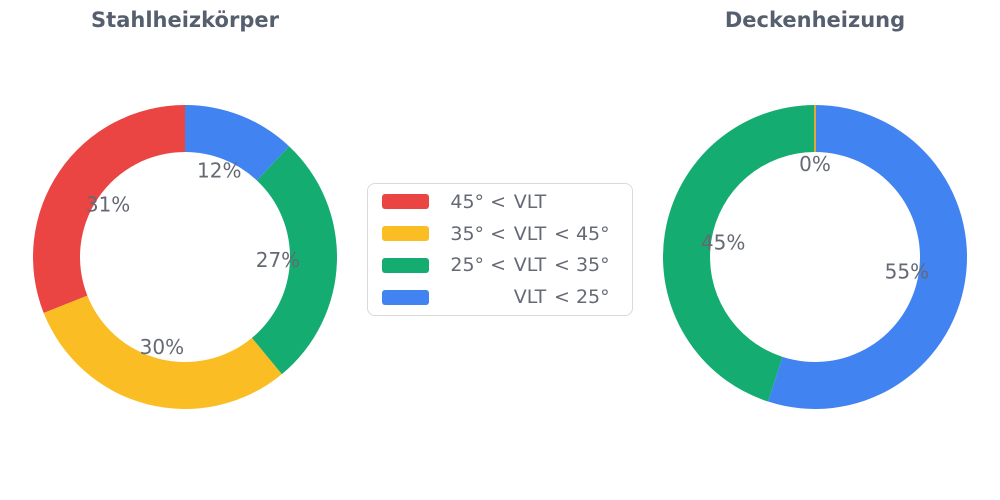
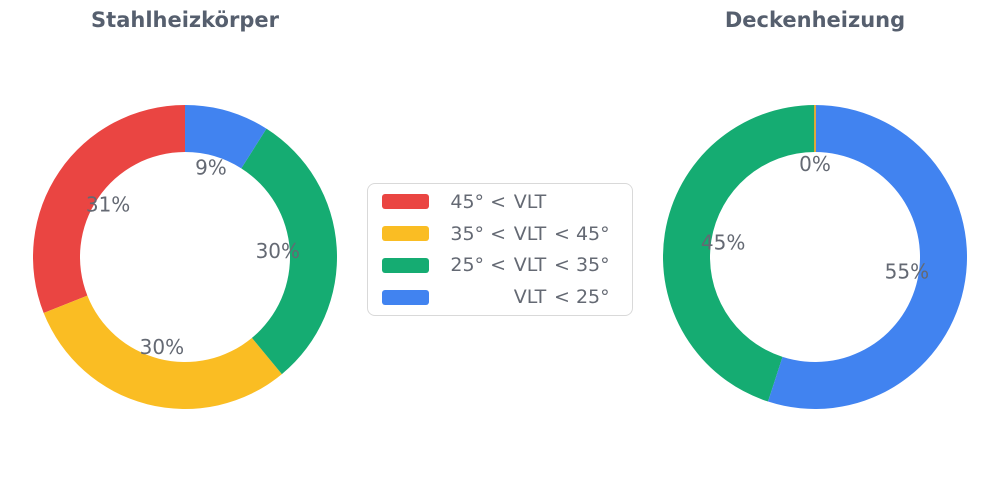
Stahlheizkörper/25° < VLT < 35°: 27% -> 30%
Stahlheizkörper/VLT < 25°: 12% -> 9%
